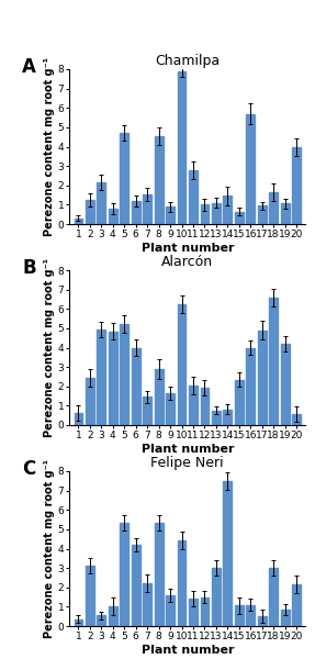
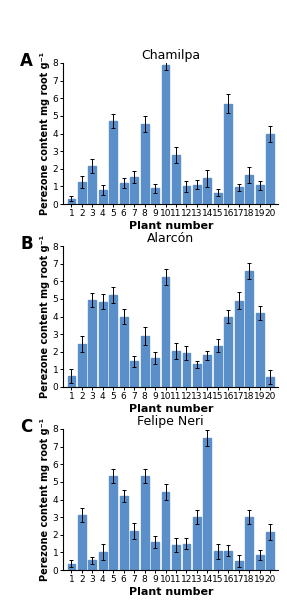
Alarcón/13: 0.8 -> 1.3
Alarcón/14: 0.8 -> 1.8
